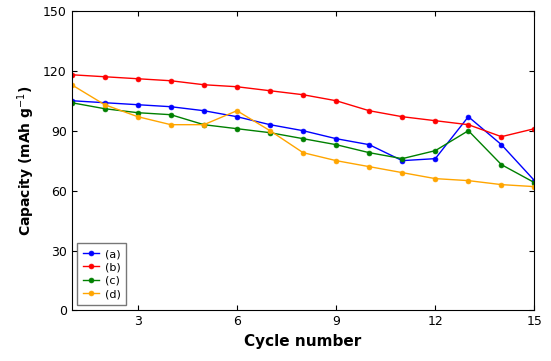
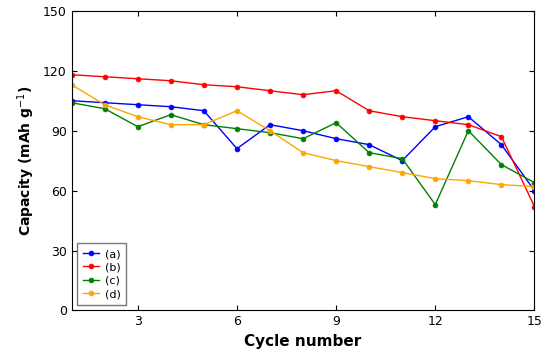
(c)/3: 99 -> 92
(a)/6: 97 -> 81
(b)/9: 105 -> 110
(c)/9: 83 -> 94
(a)/12: 76 -> 92
(c)/12: 80 -> 53
(a)/15: 65 -> 60
(b)/15: 91 -> 52
